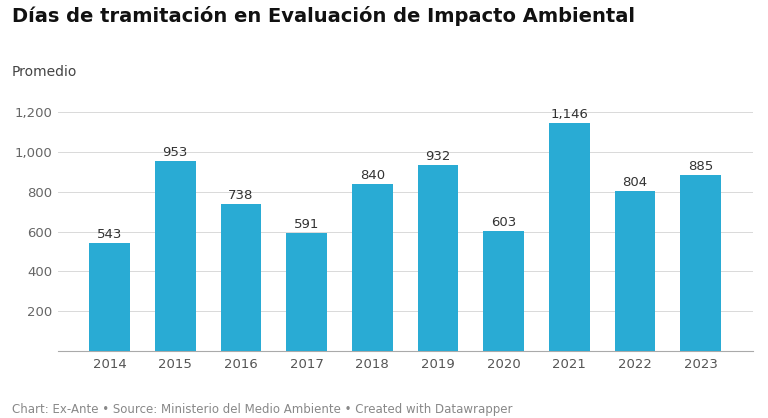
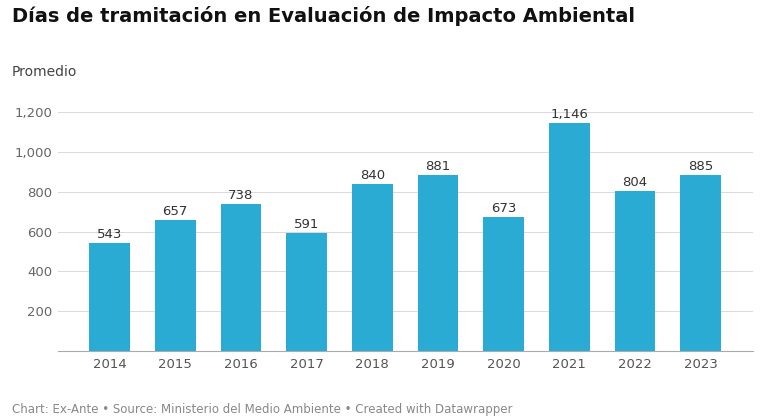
2015: 953 -> 657
2019: 932 -> 881
2020: 603 -> 673
